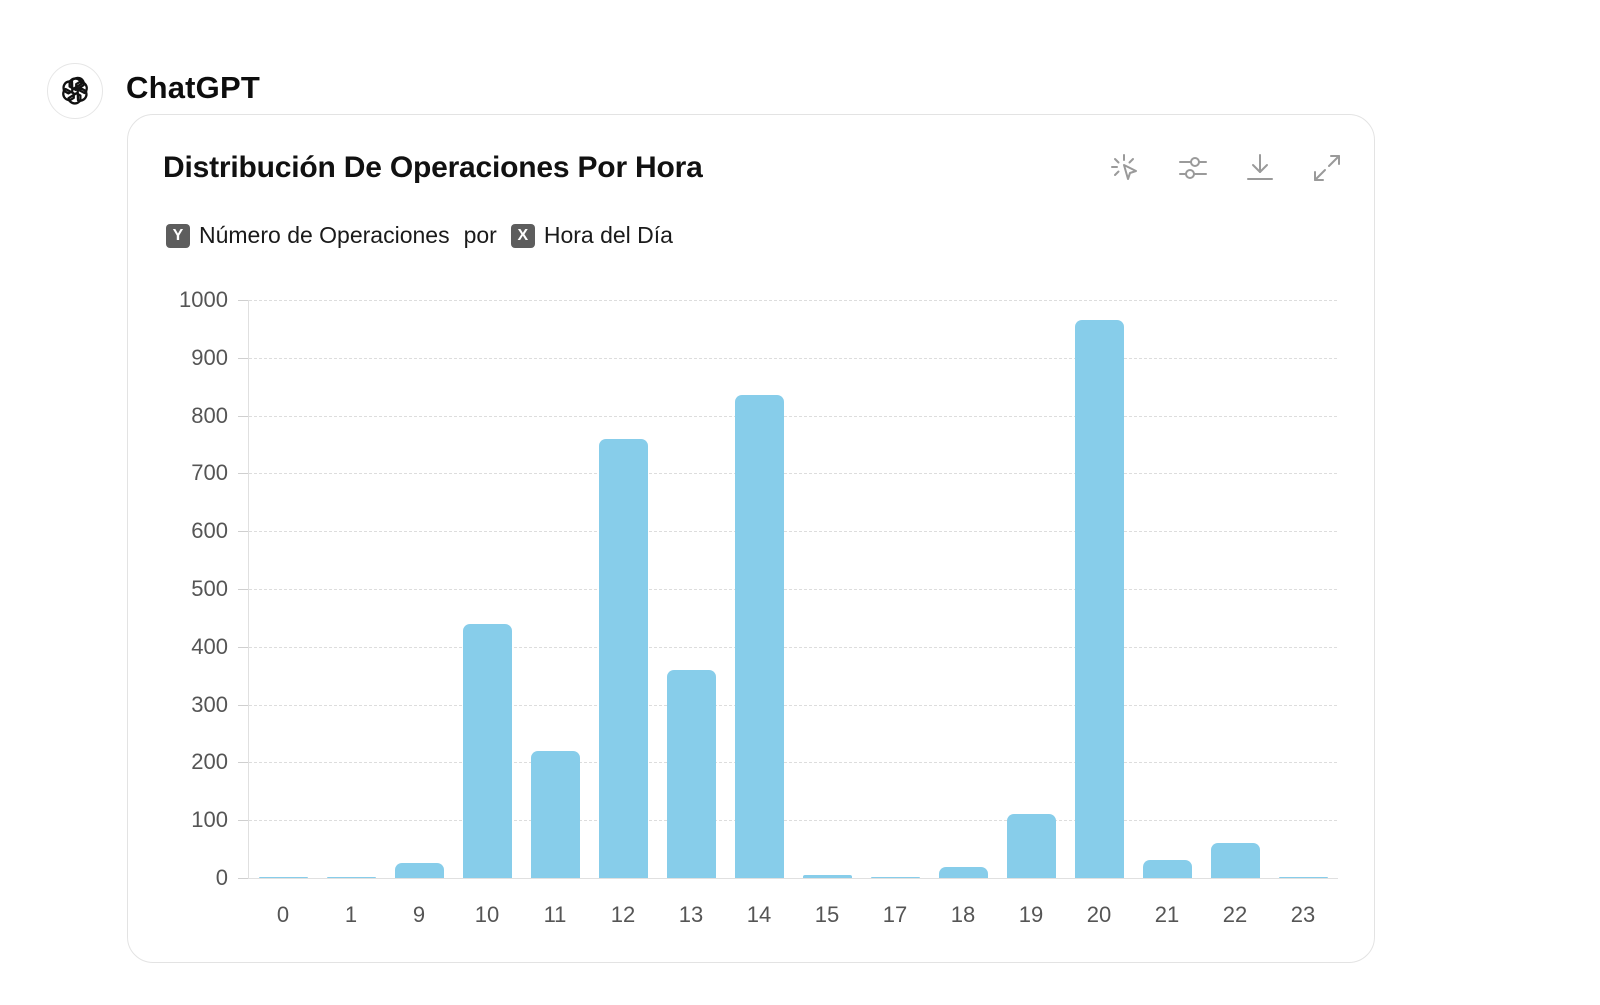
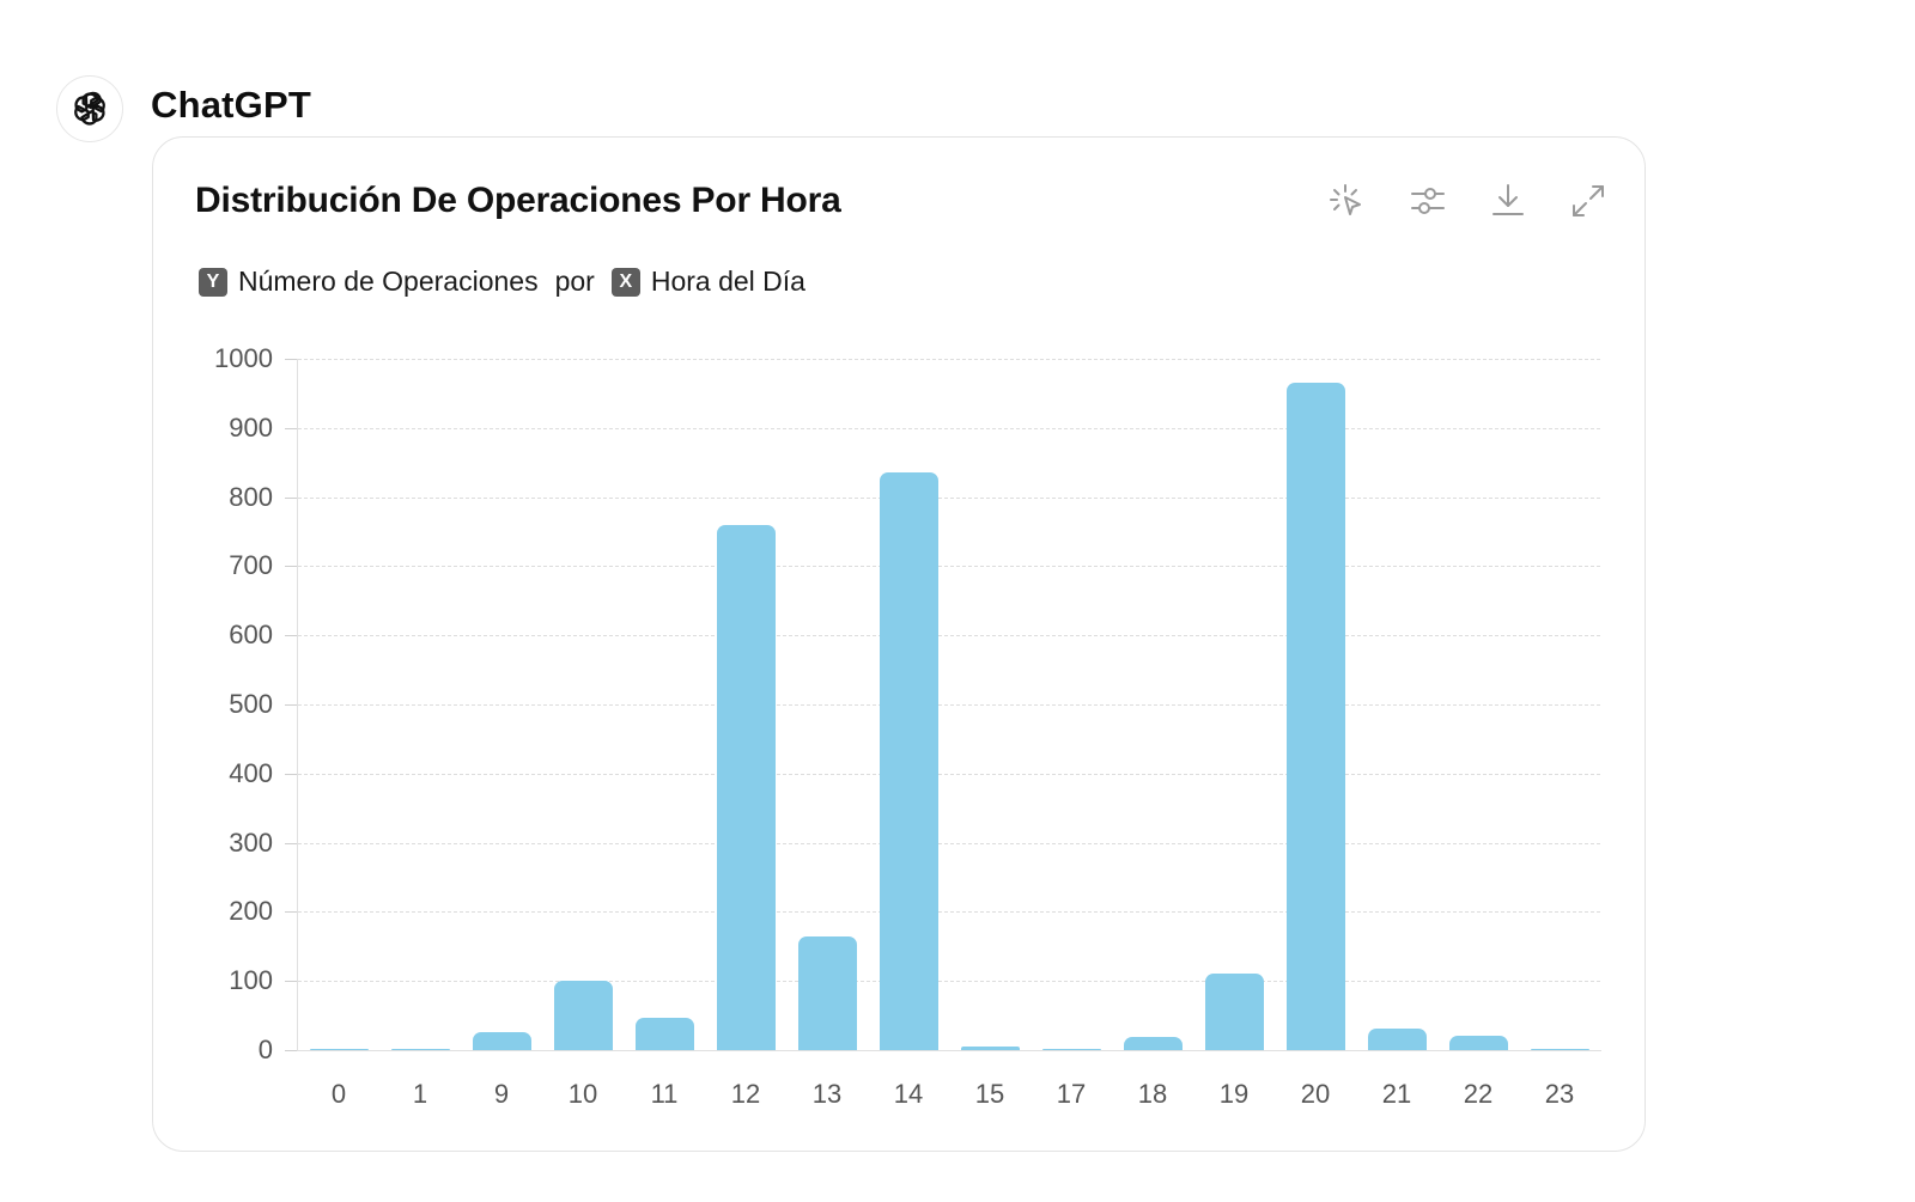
10: 440 -> 100
11: 220 -> 50
13: 360 -> 160
22: 60 -> 20
